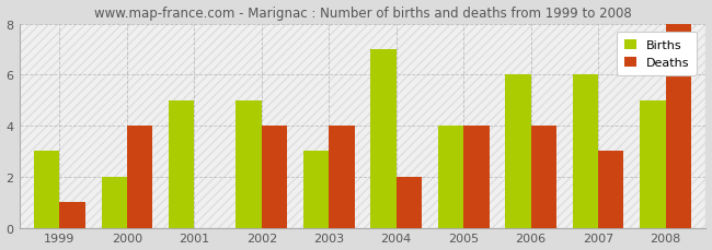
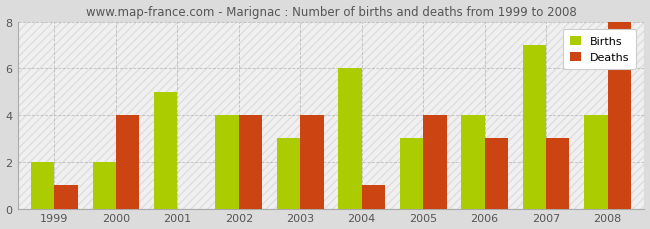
Births/1999: 3 -> 2
Births/2002: 5 -> 4
Births/2004: 7 -> 6
Deaths/2004: 2 -> 1
Births/2005: 4 -> 3
Births/2006: 6 -> 4
Deaths/2006: 4 -> 3
Births/2007: 6 -> 7
Births/2008: 5 -> 4
